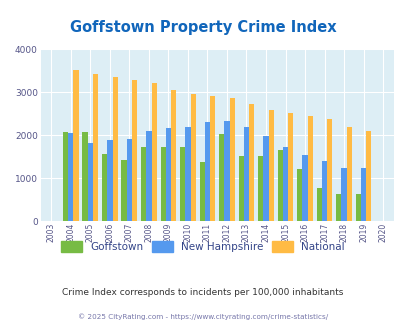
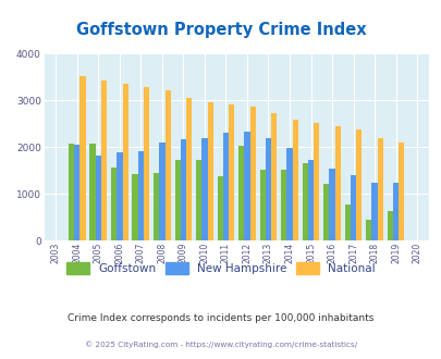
Goffstown/2008: 1730 -> 1450
Goffstown/2018: 630 -> 450
